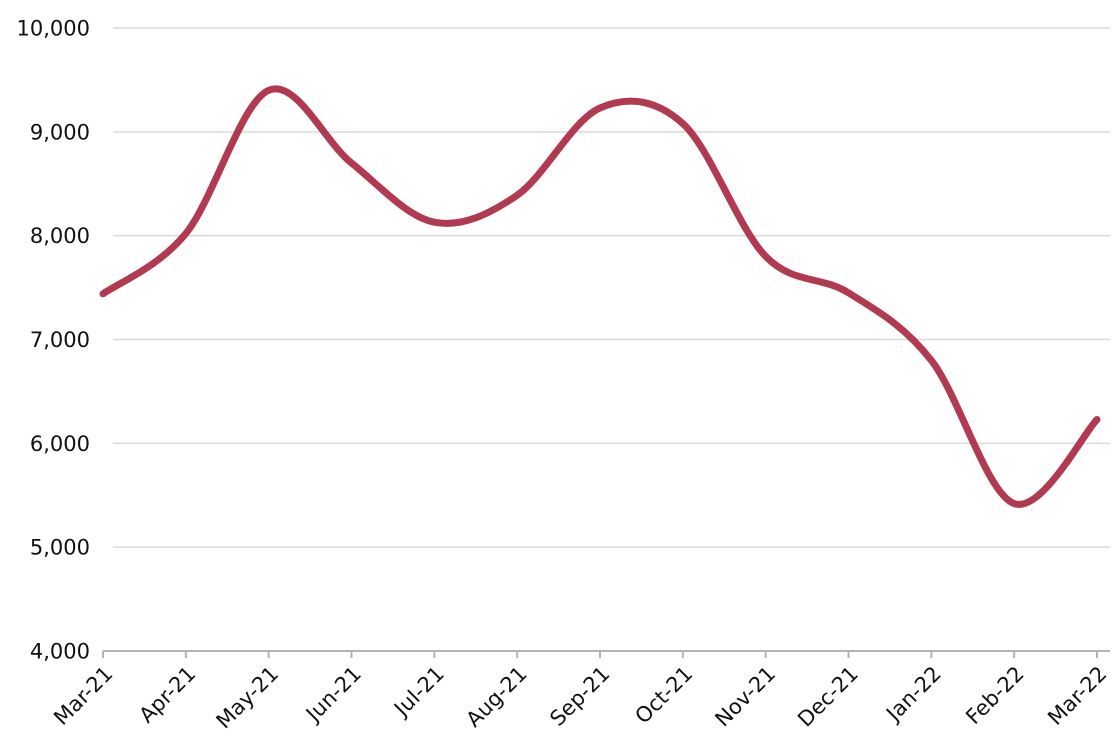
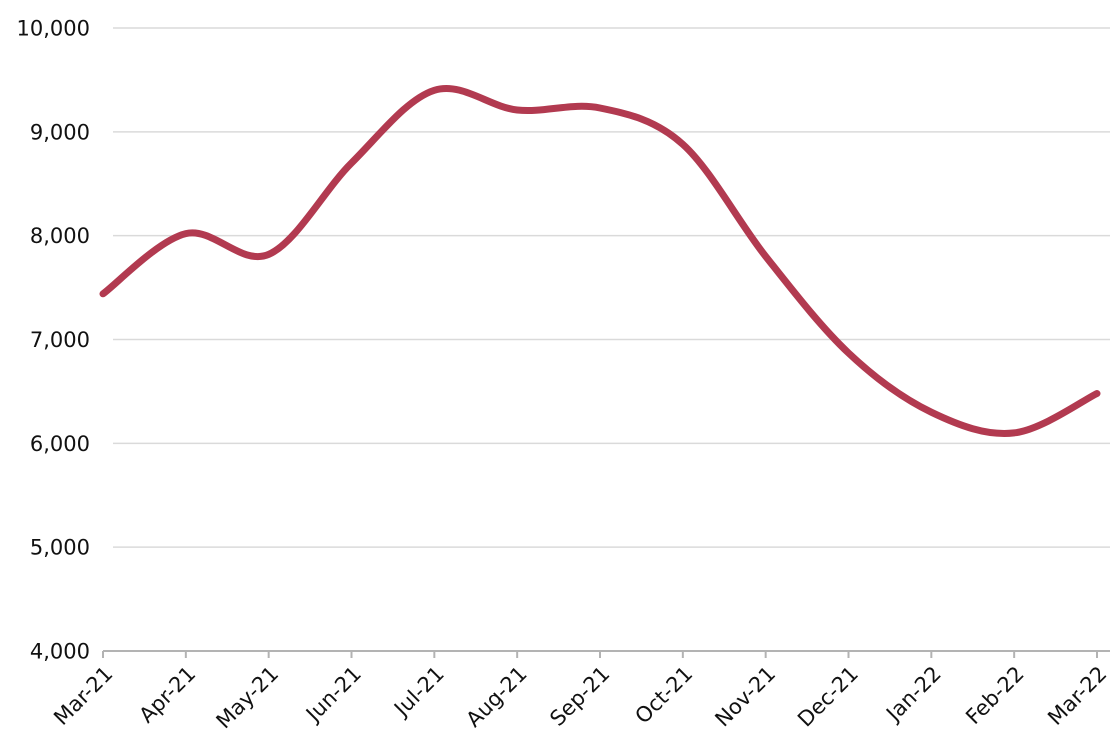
May-21: 9400 -> 7820
Jul-21: 8130 -> 9400
Aug-21: 8390 -> 9210
Oct-21: 9080 -> 8880
Dec-21: 7450 -> 6870
Jan-22: 6800 -> 6300
Feb-22: 5420 -> 6100
Mar-22: 6230 -> 6480
